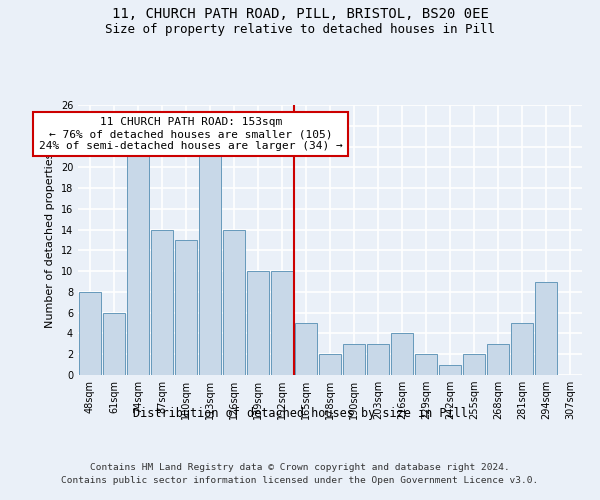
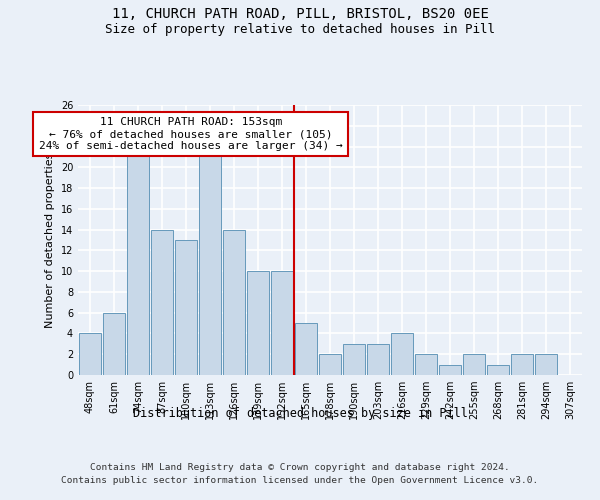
48sqm: 8 -> 4
268sqm: 3 -> 1
281sqm: 5 -> 2
294sqm: 9 -> 2
